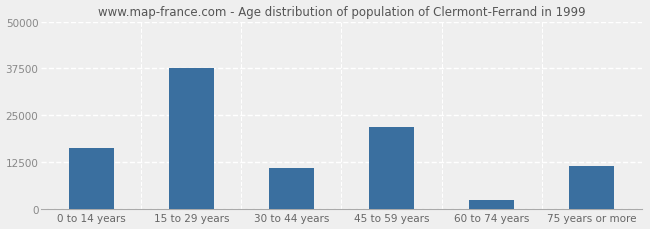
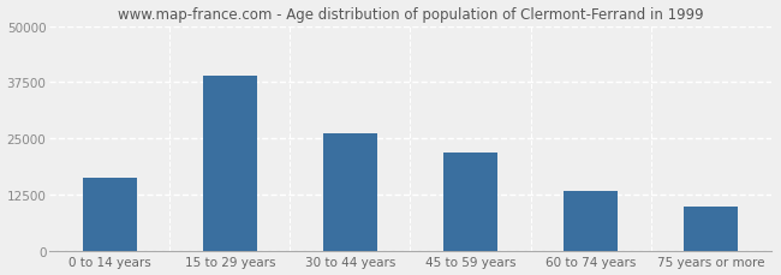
15 to 29 years: 37500 -> 39000
30 to 44 years: 11000 -> 26200
60 to 74 years: 2500 -> 13500
75 years or more: 11500 -> 10000
